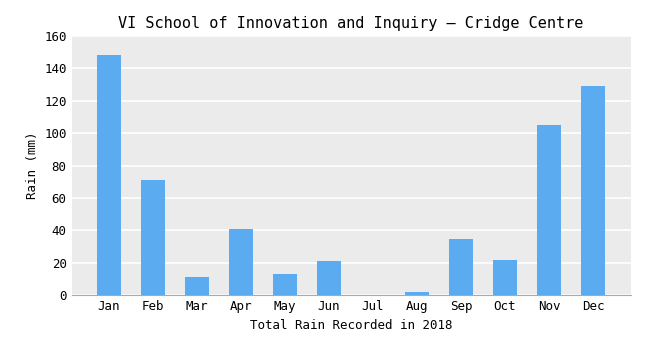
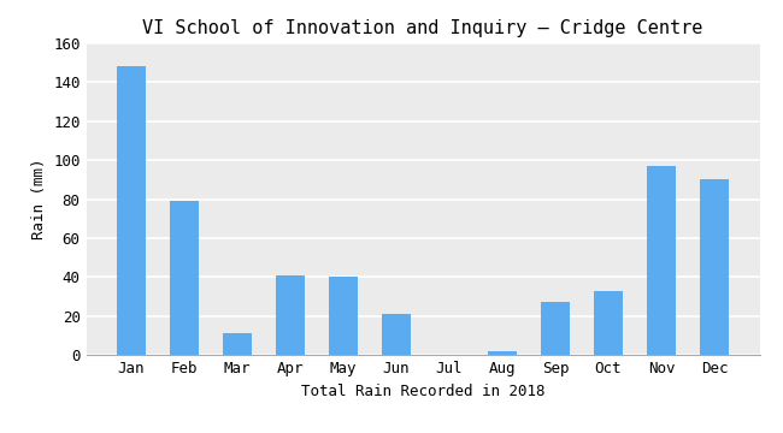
Feb: 71 -> 79
May: 13 -> 40
Sep: 35 -> 27
Oct: 22 -> 33
Nov: 105 -> 97
Dec: 129 -> 90
